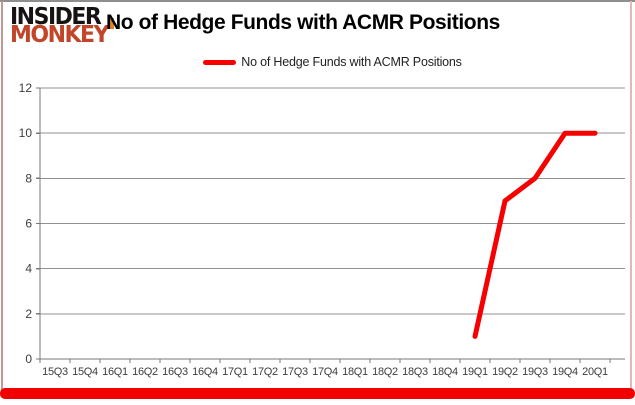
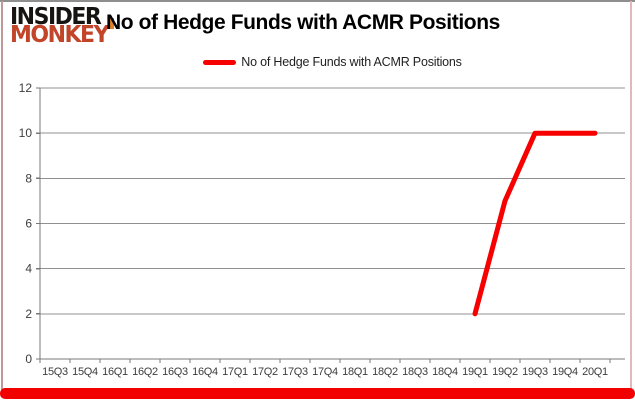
19Q1: 1 -> 2
19Q3: 8 -> 10
